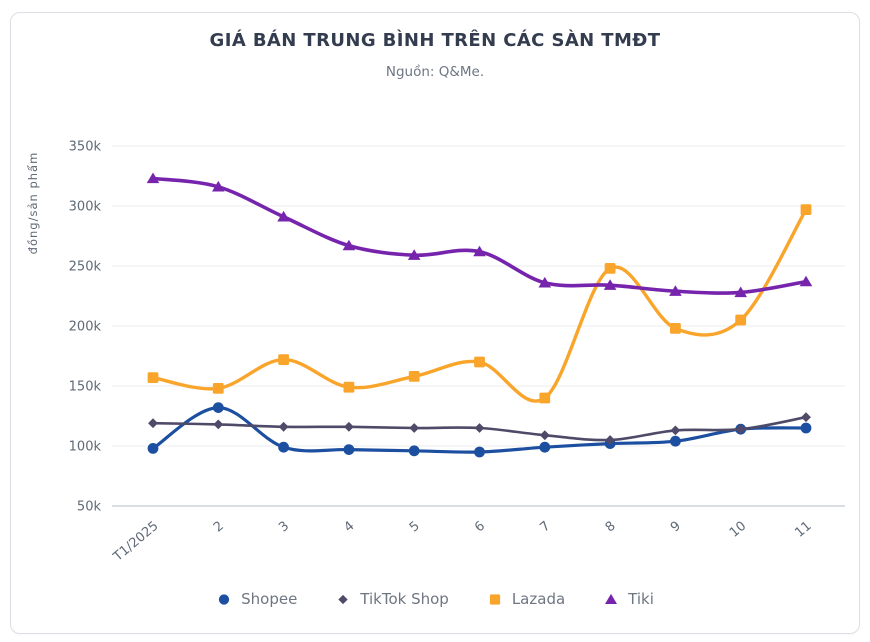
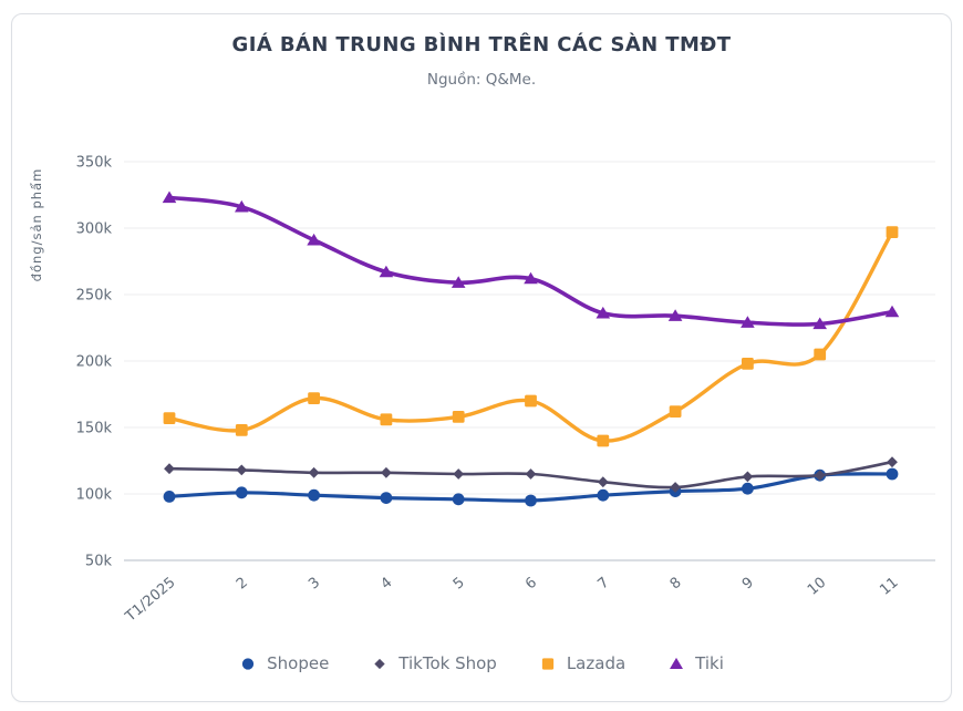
Shopee/2: 132k -> 101k
Lazada/4: 149k -> 156k
Lazada/8: 248k -> 162k
